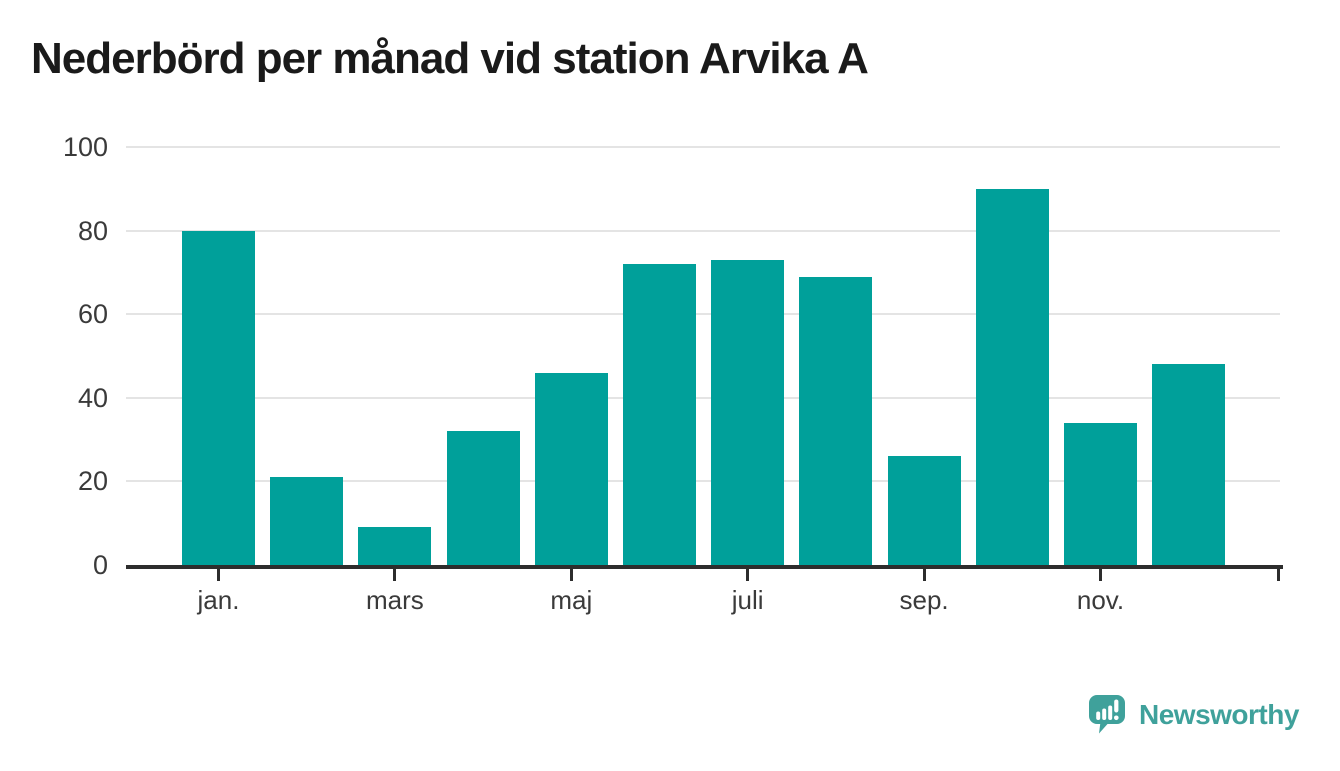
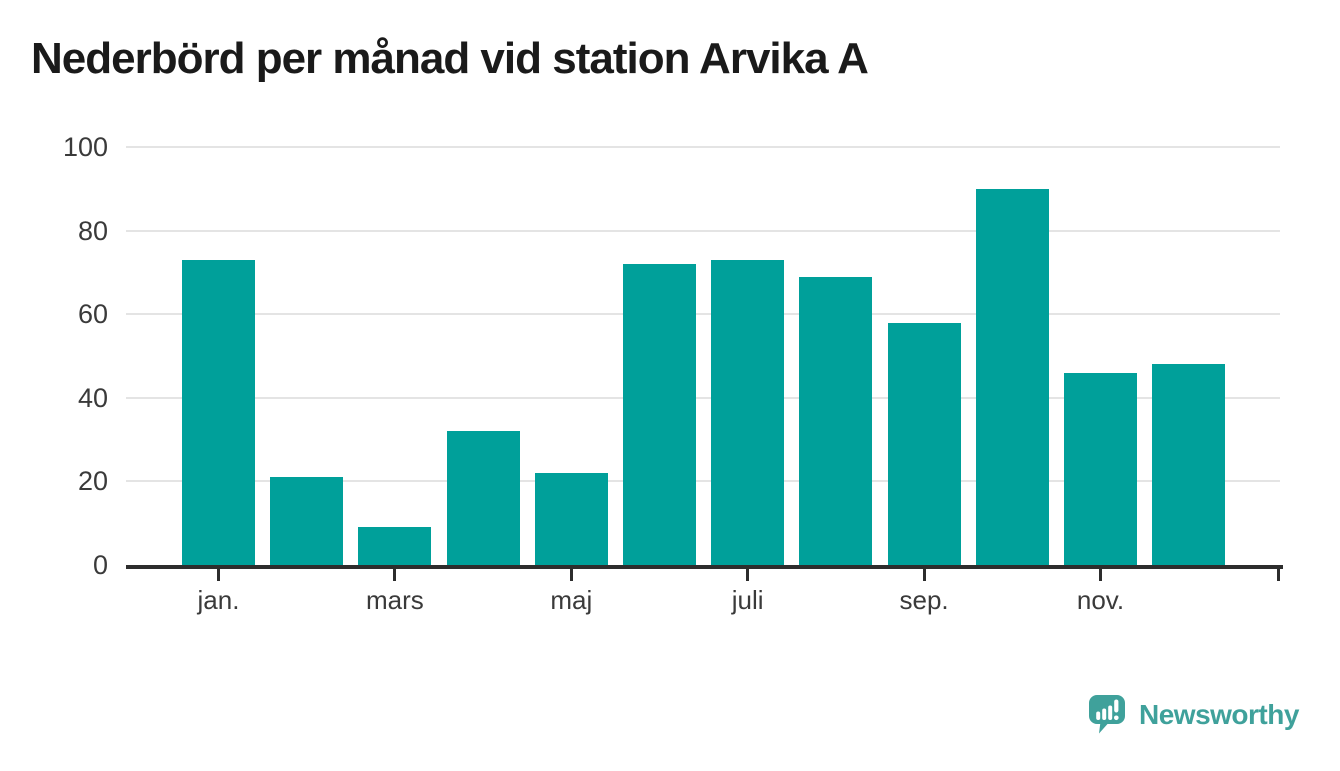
jan.: 80 -> 73
maj: 46 -> 22
sep.: 26 -> 58
nov.: 34 -> 46
